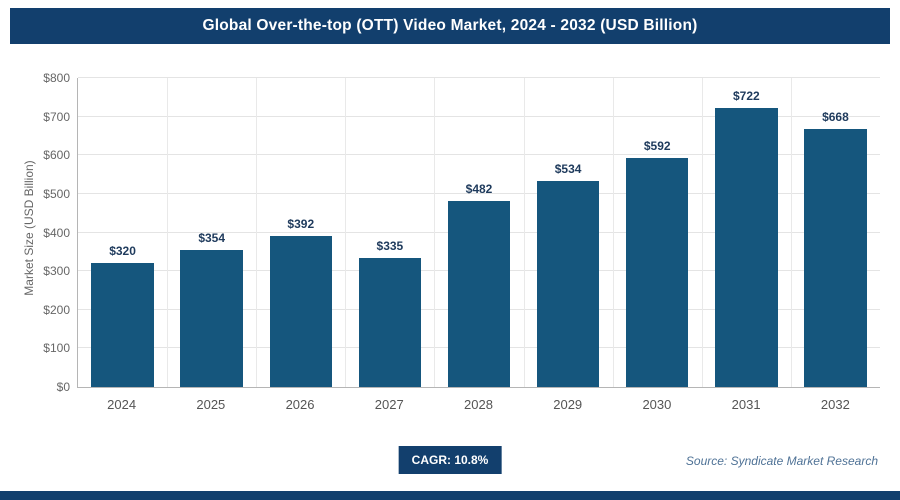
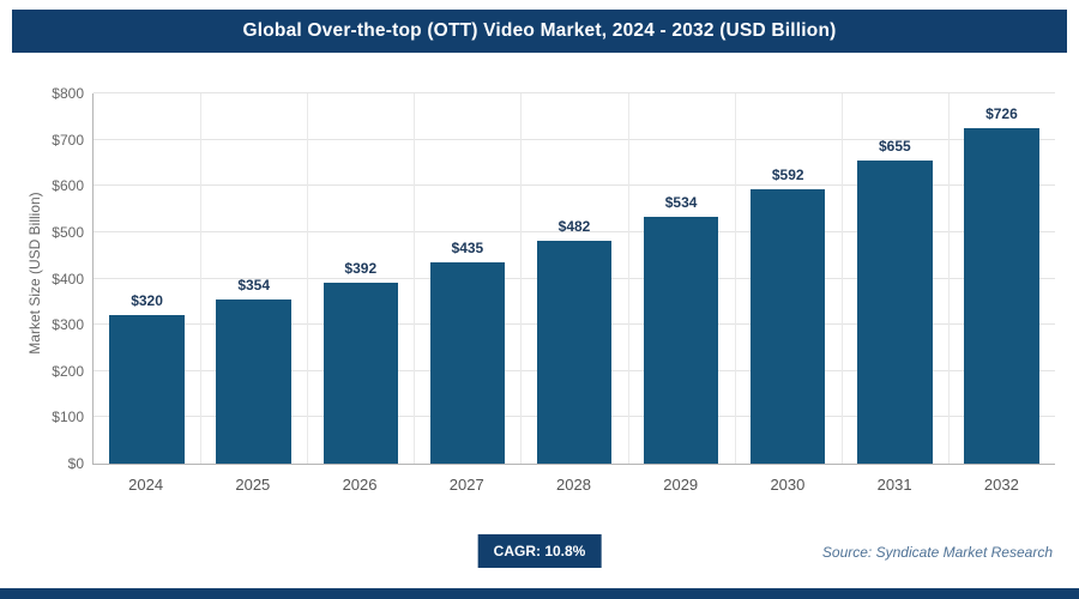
2027: $335 -> $435
2031: $722 -> $655
2032: $668 -> $726
